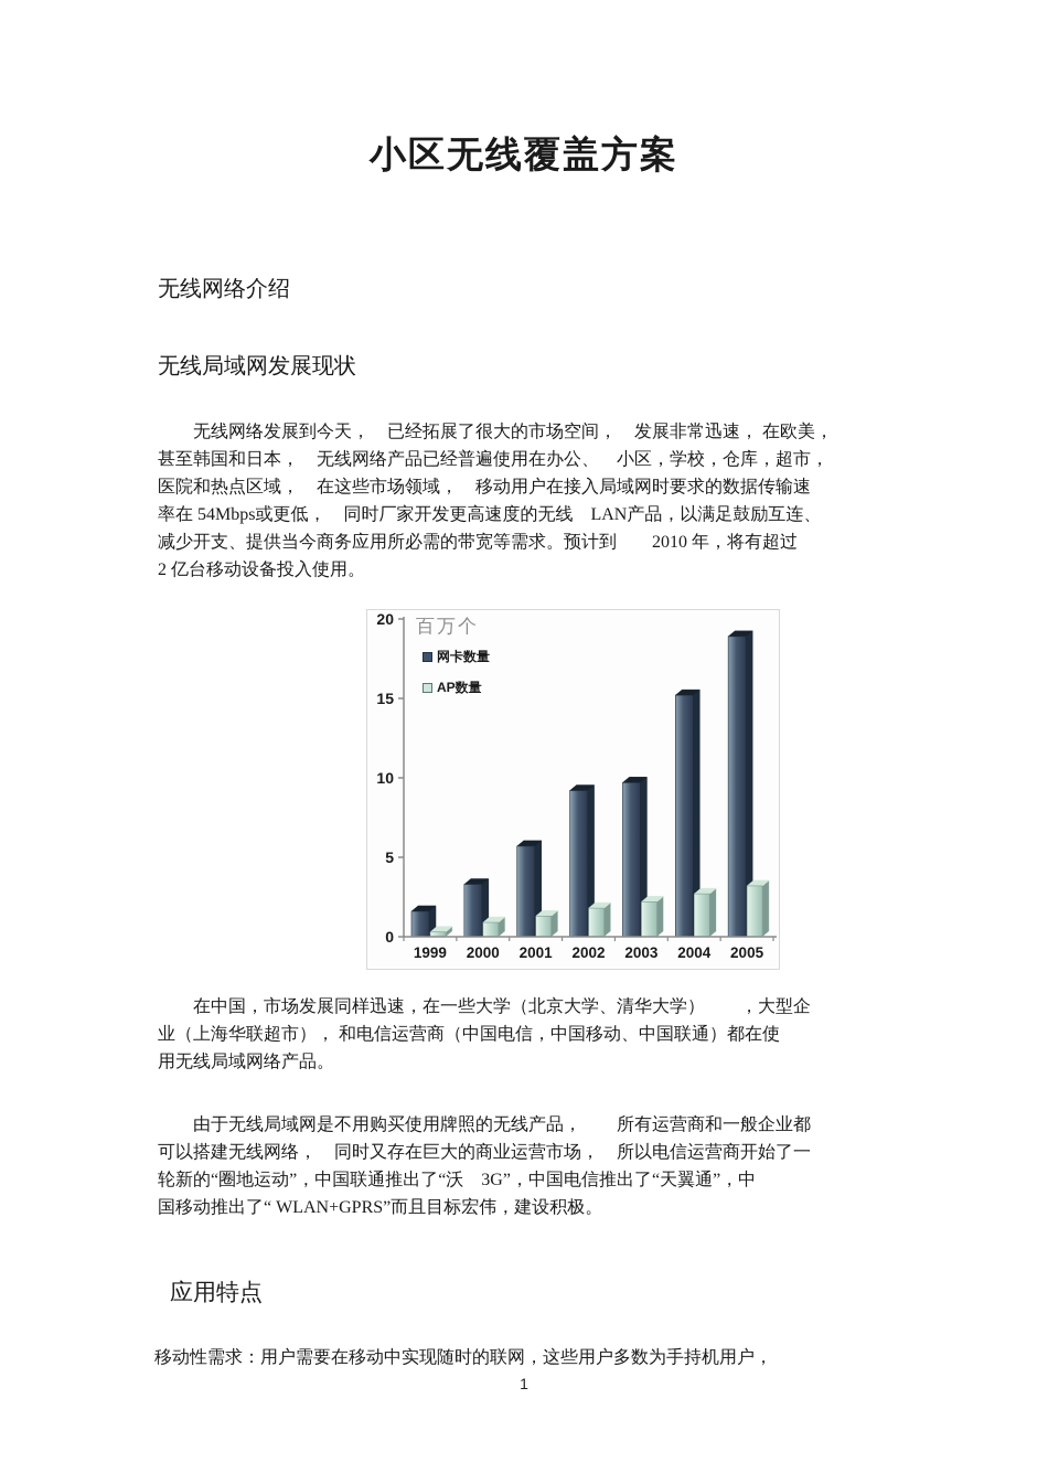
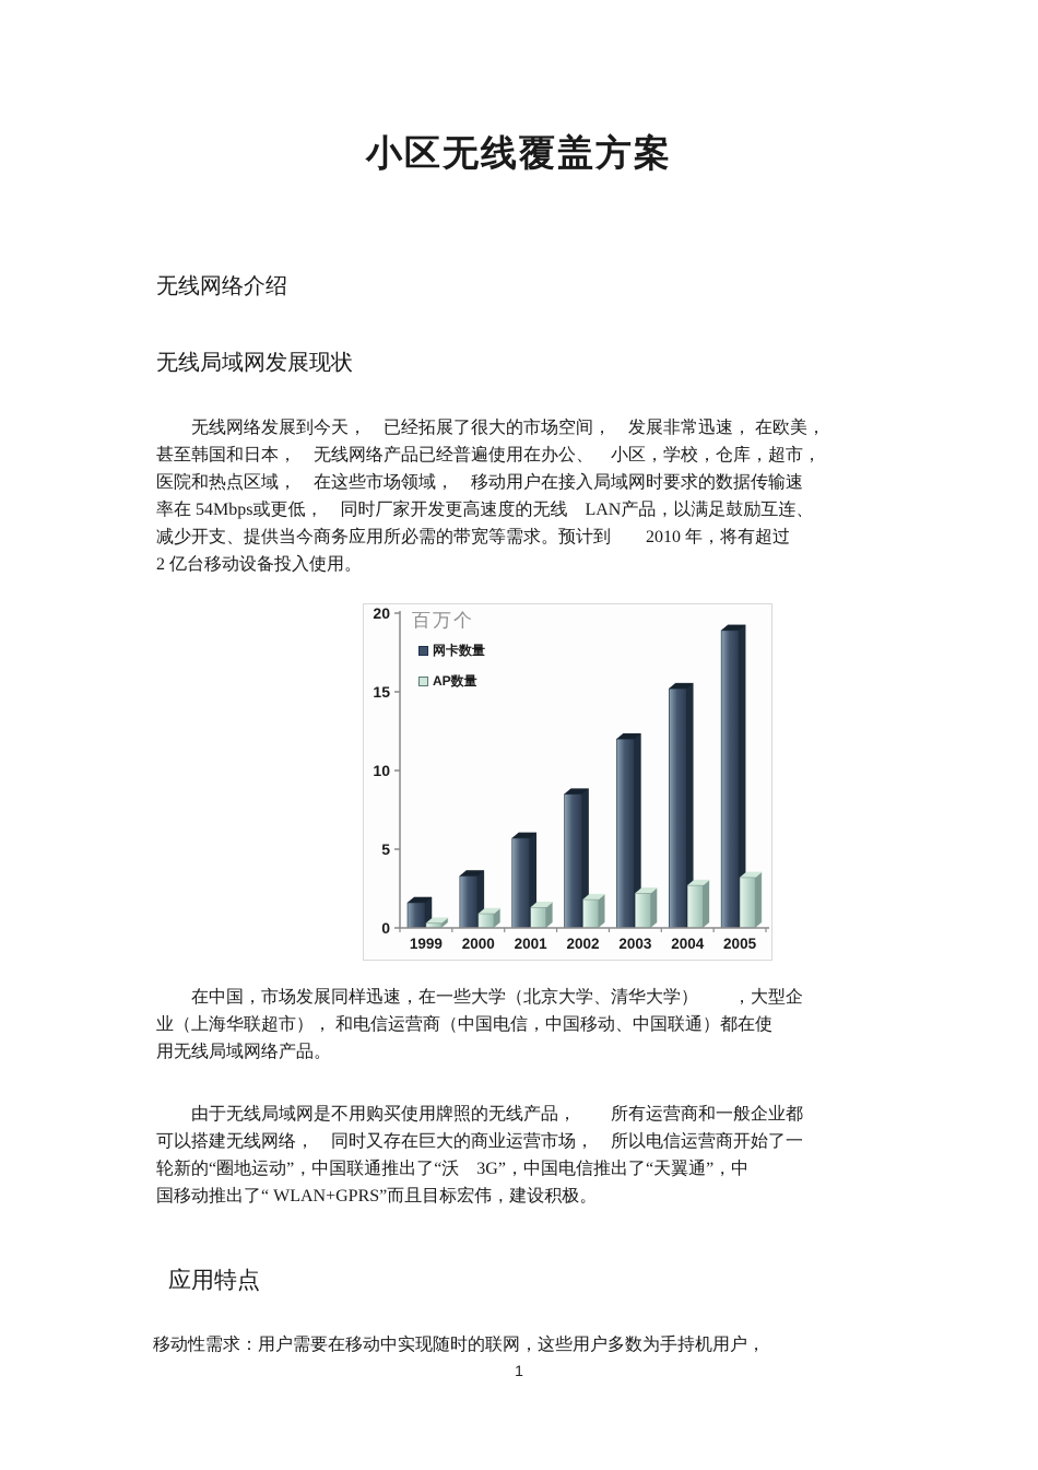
网卡数量/2002: 9.2 -> 8.5
网卡数量/2003: 9.7 -> 12.0
